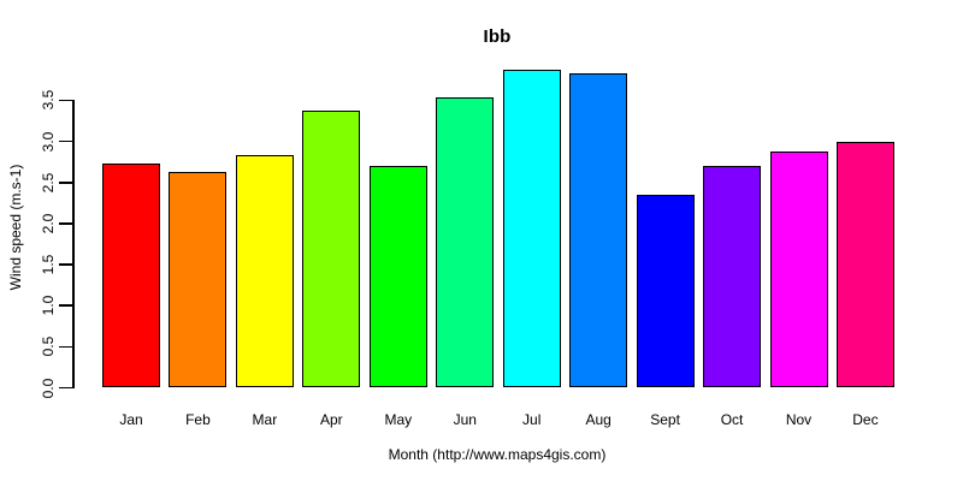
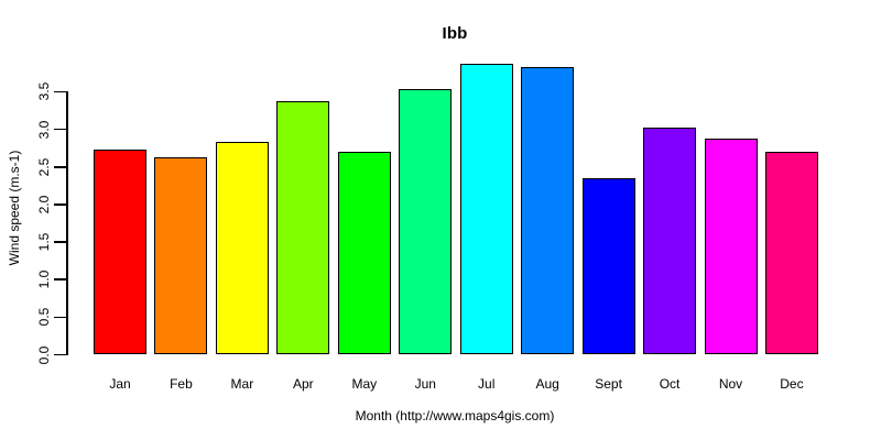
Oct: 2.7 -> 3.0
Dec: 3.0 -> 2.7
